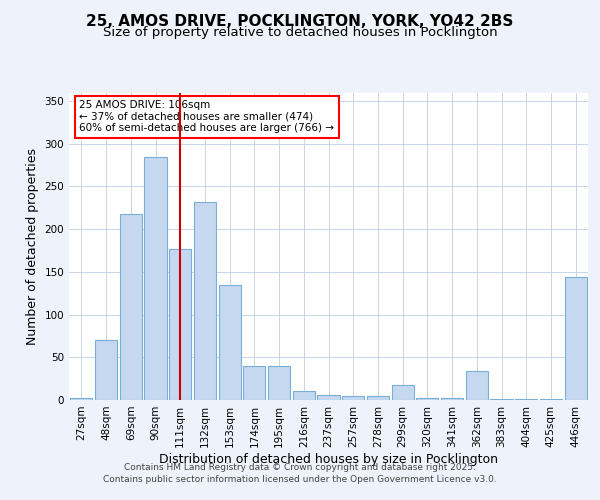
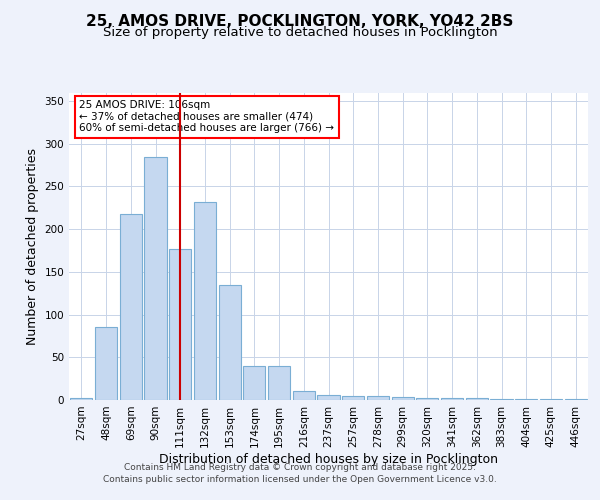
48sqm: 70 -> 85
299sqm: 18 -> 3
362sqm: 34 -> 2
446sqm: 144 -> 1
